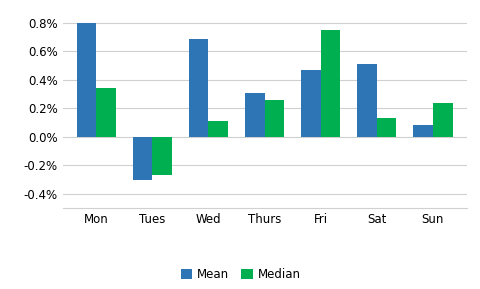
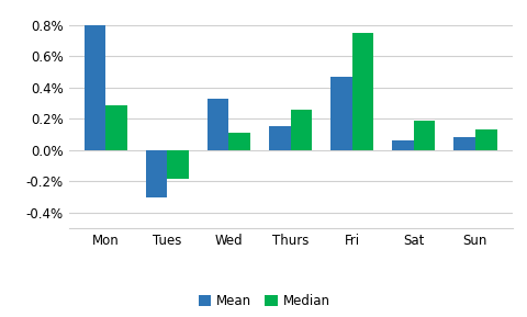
Median/Mon: 0.34% -> 0.29%
Median/Tues: -0.27% -> -0.18%
Mean/Wed: 0.69% -> 0.33%
Mean/Thurs: 0.31% -> 0.15%
Mean/Sat: 0.51% -> 0.06%
Median/Sat: 0.13% -> 0.19%
Median/Sun: 0.24% -> 0.13%
